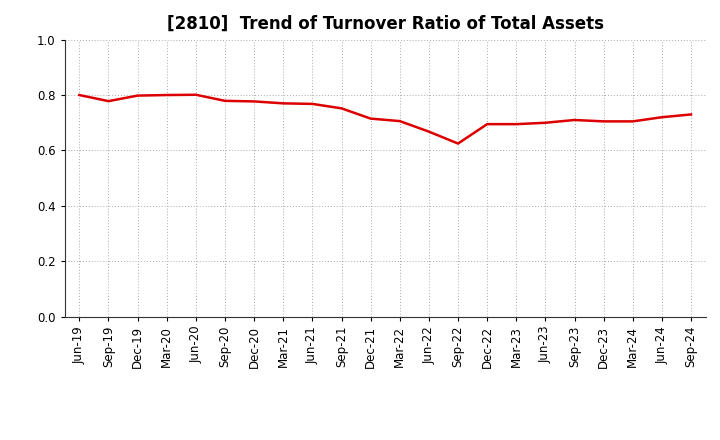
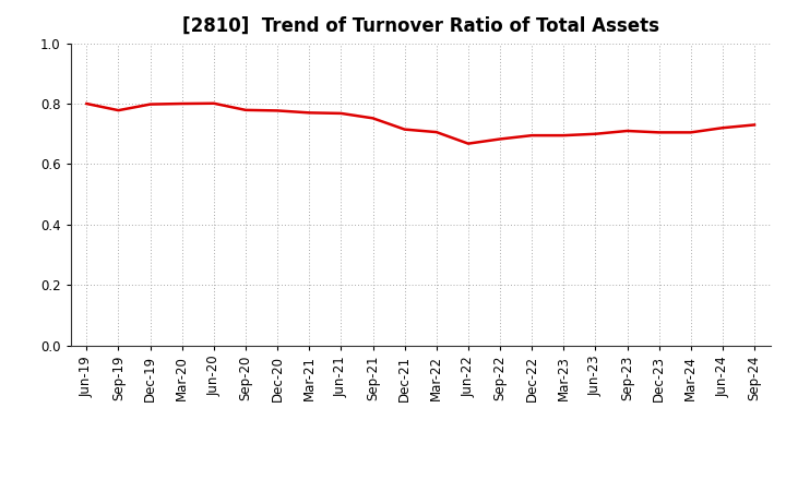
Sep-22: 0.625 -> 0.683
